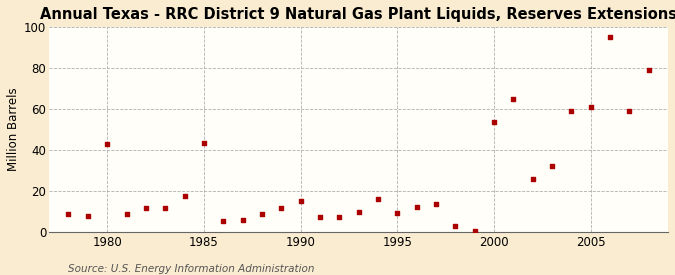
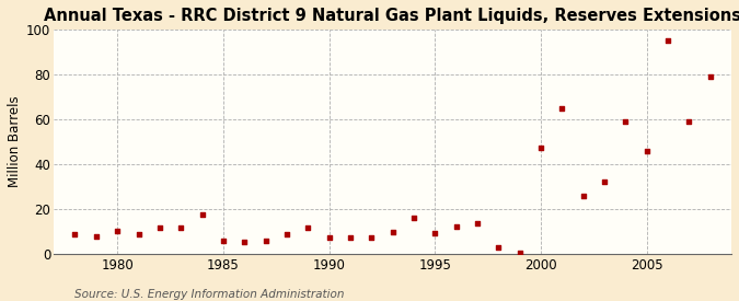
1980: 43.0 -> 10.0
1985: 43.5 -> 5.5
1990: 15.0 -> 7.0
2000: 53.5 -> 47.5
2005: 61.0 -> 46.0
